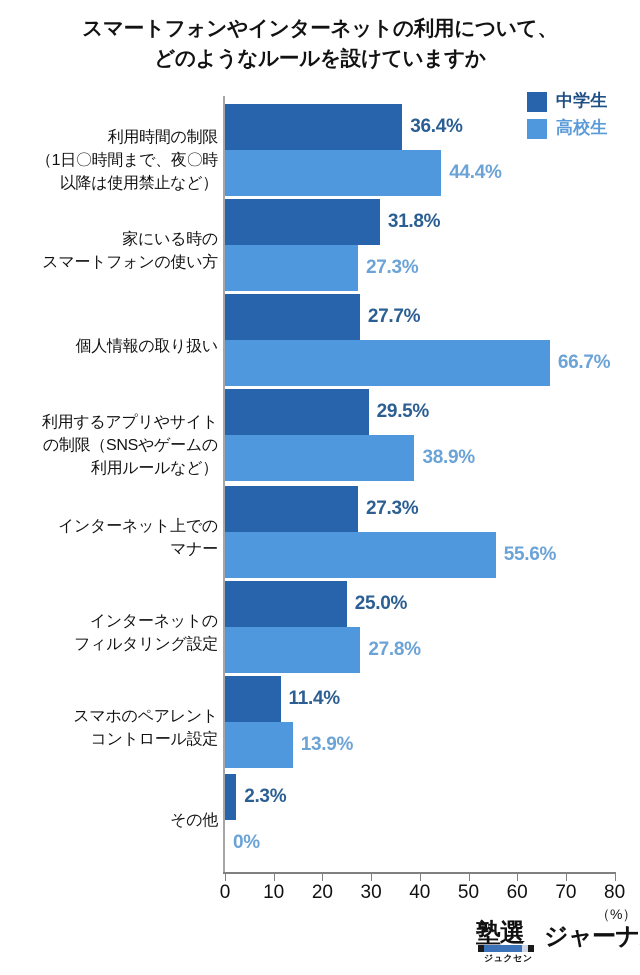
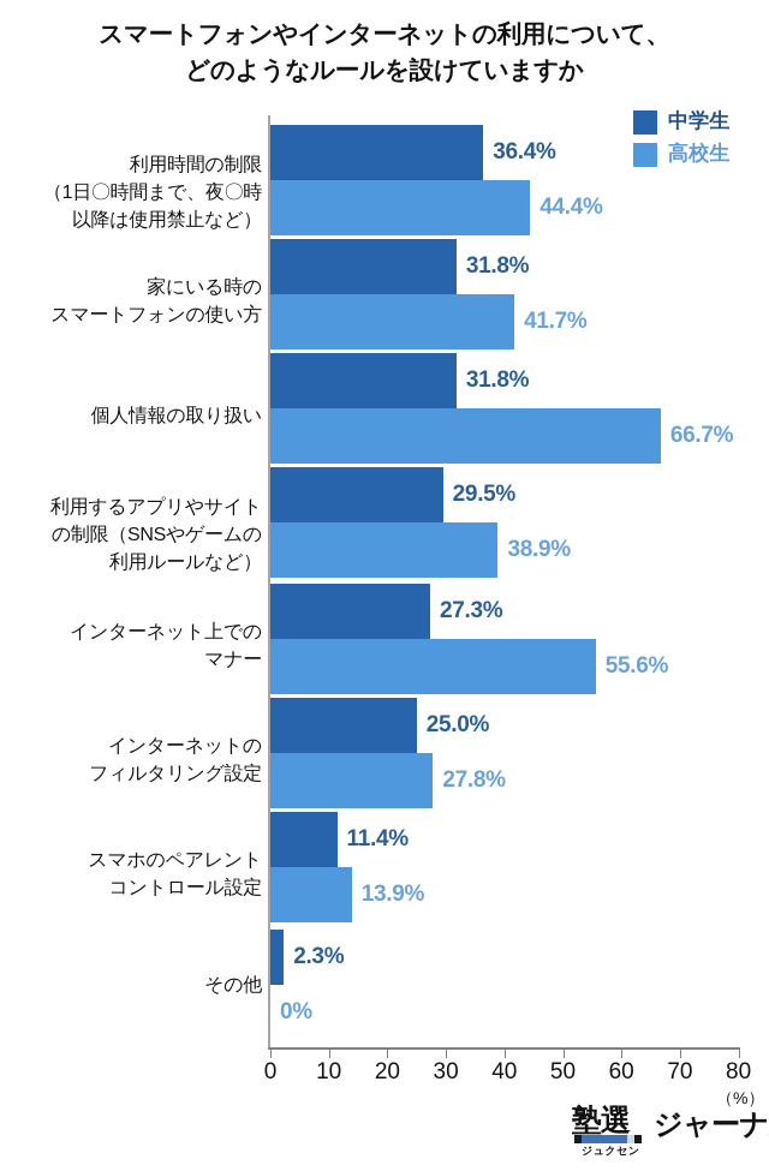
高校生/家にいる時の スマートフォンの使い方: 27.3% -> 41.7%
中学生/個人情報の取り扱い: 27.7% -> 31.8%
